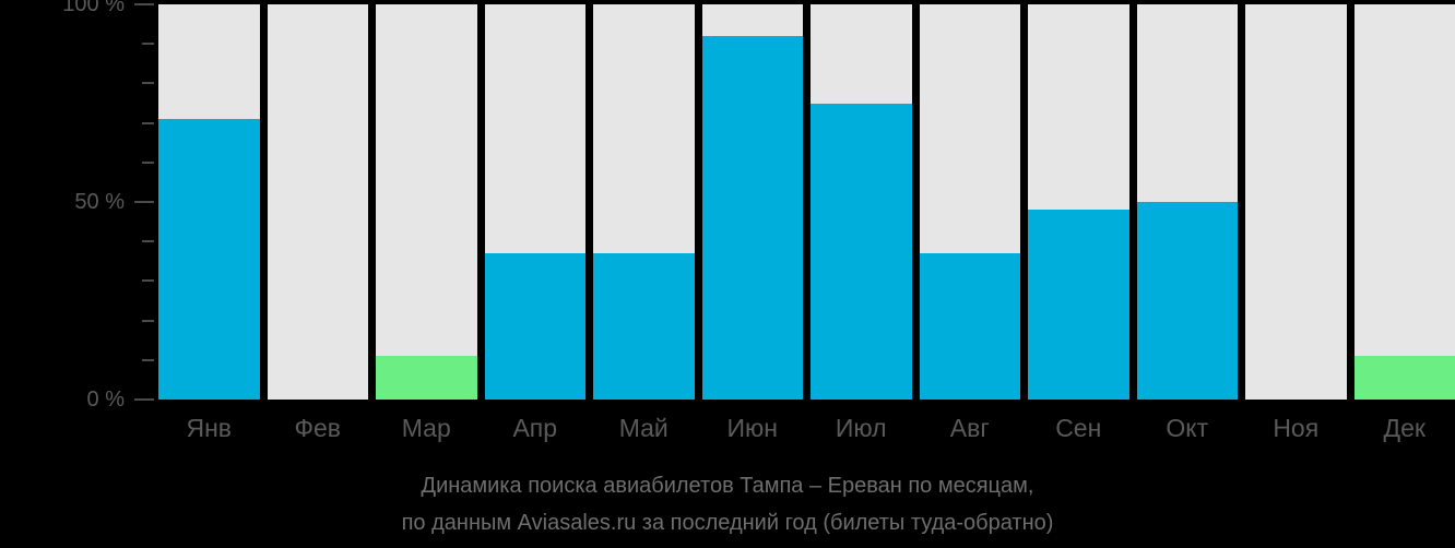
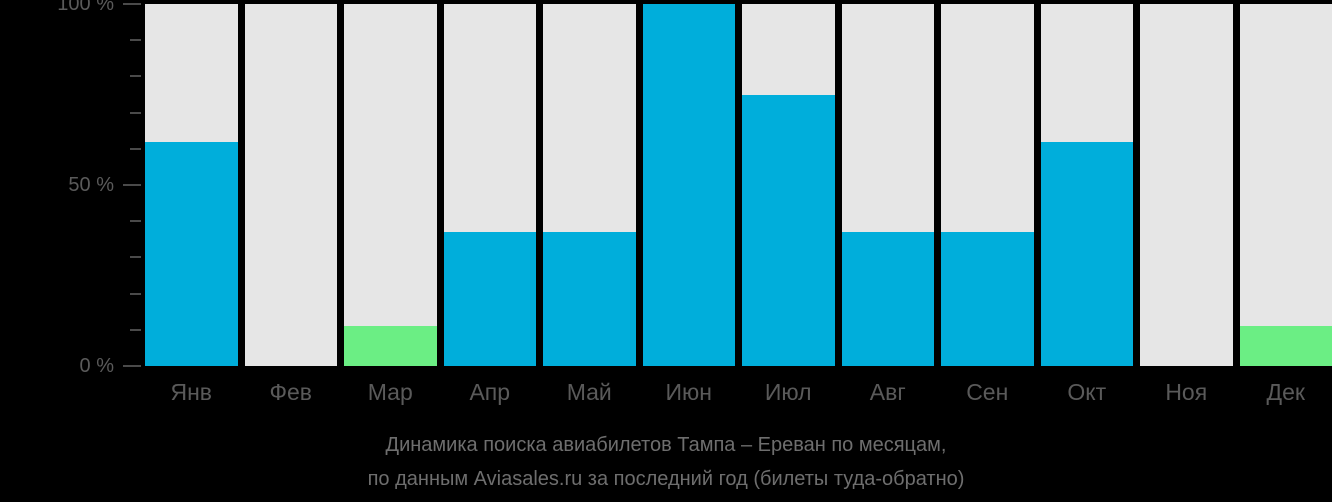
Янв: 71% -> 62%
Июн: 92% -> 100%
Сен: 48% -> 37%
Окт: 50% -> 62%
